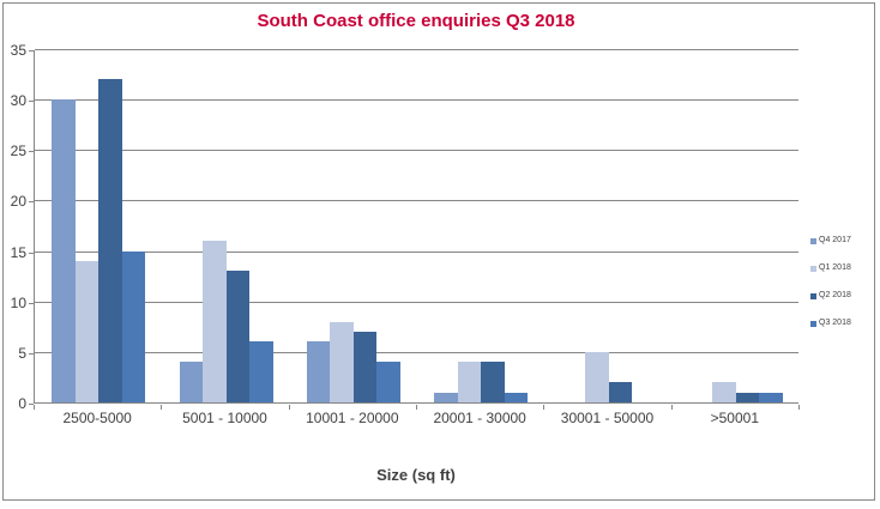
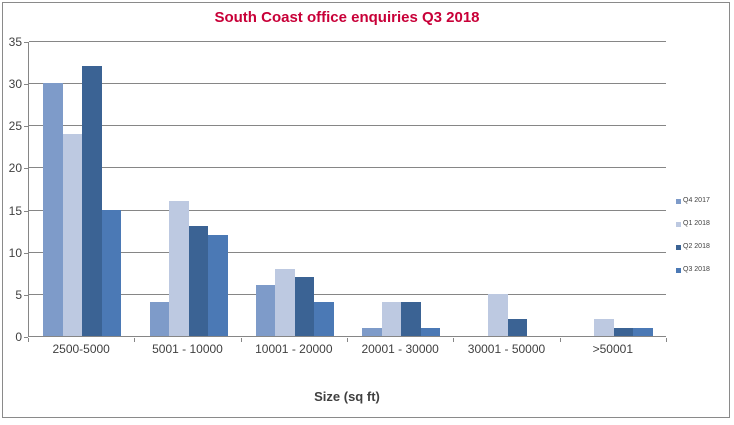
Q1 2018/2500-5000: 14 -> 24
Q3 2018/5001 - 10000: 6 -> 12
